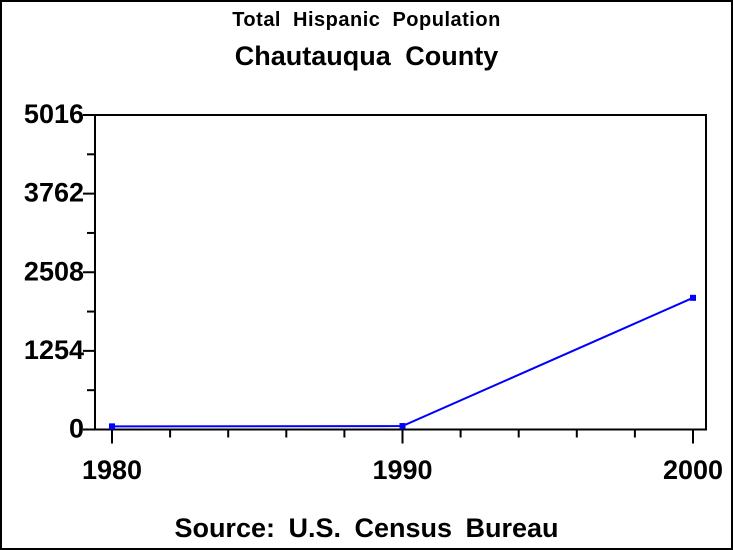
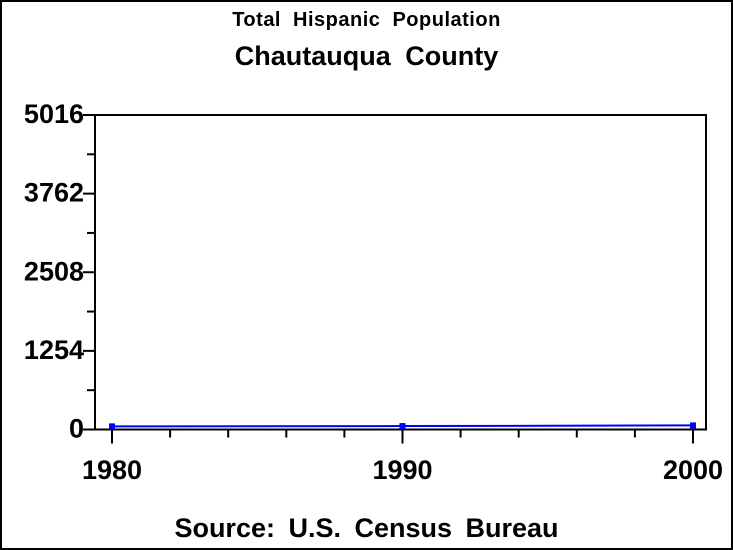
2000: 2100 -> 100
